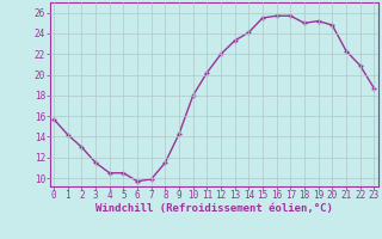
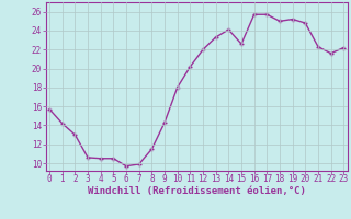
3: 11.5 -> 10.6
15: 25.5 -> 22.6
22: 20.9 -> 21.6
23: 18.7 -> 22.2
